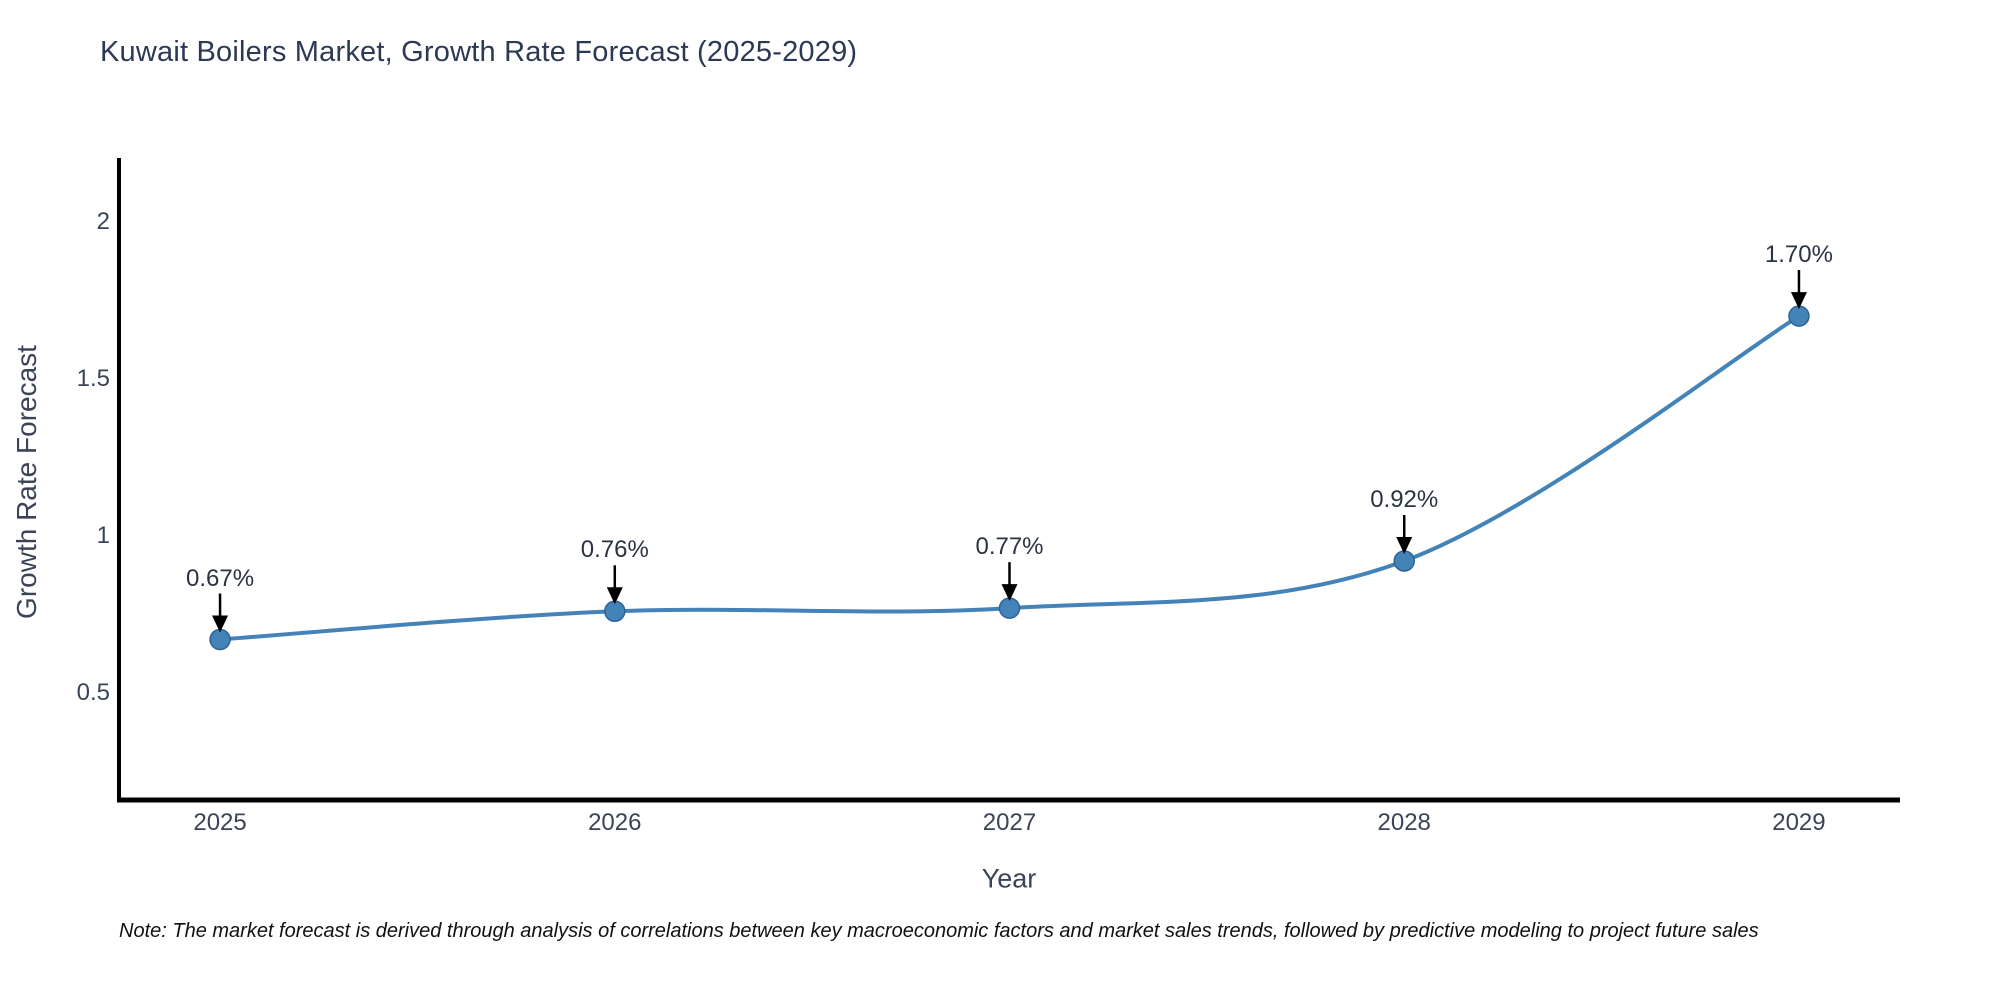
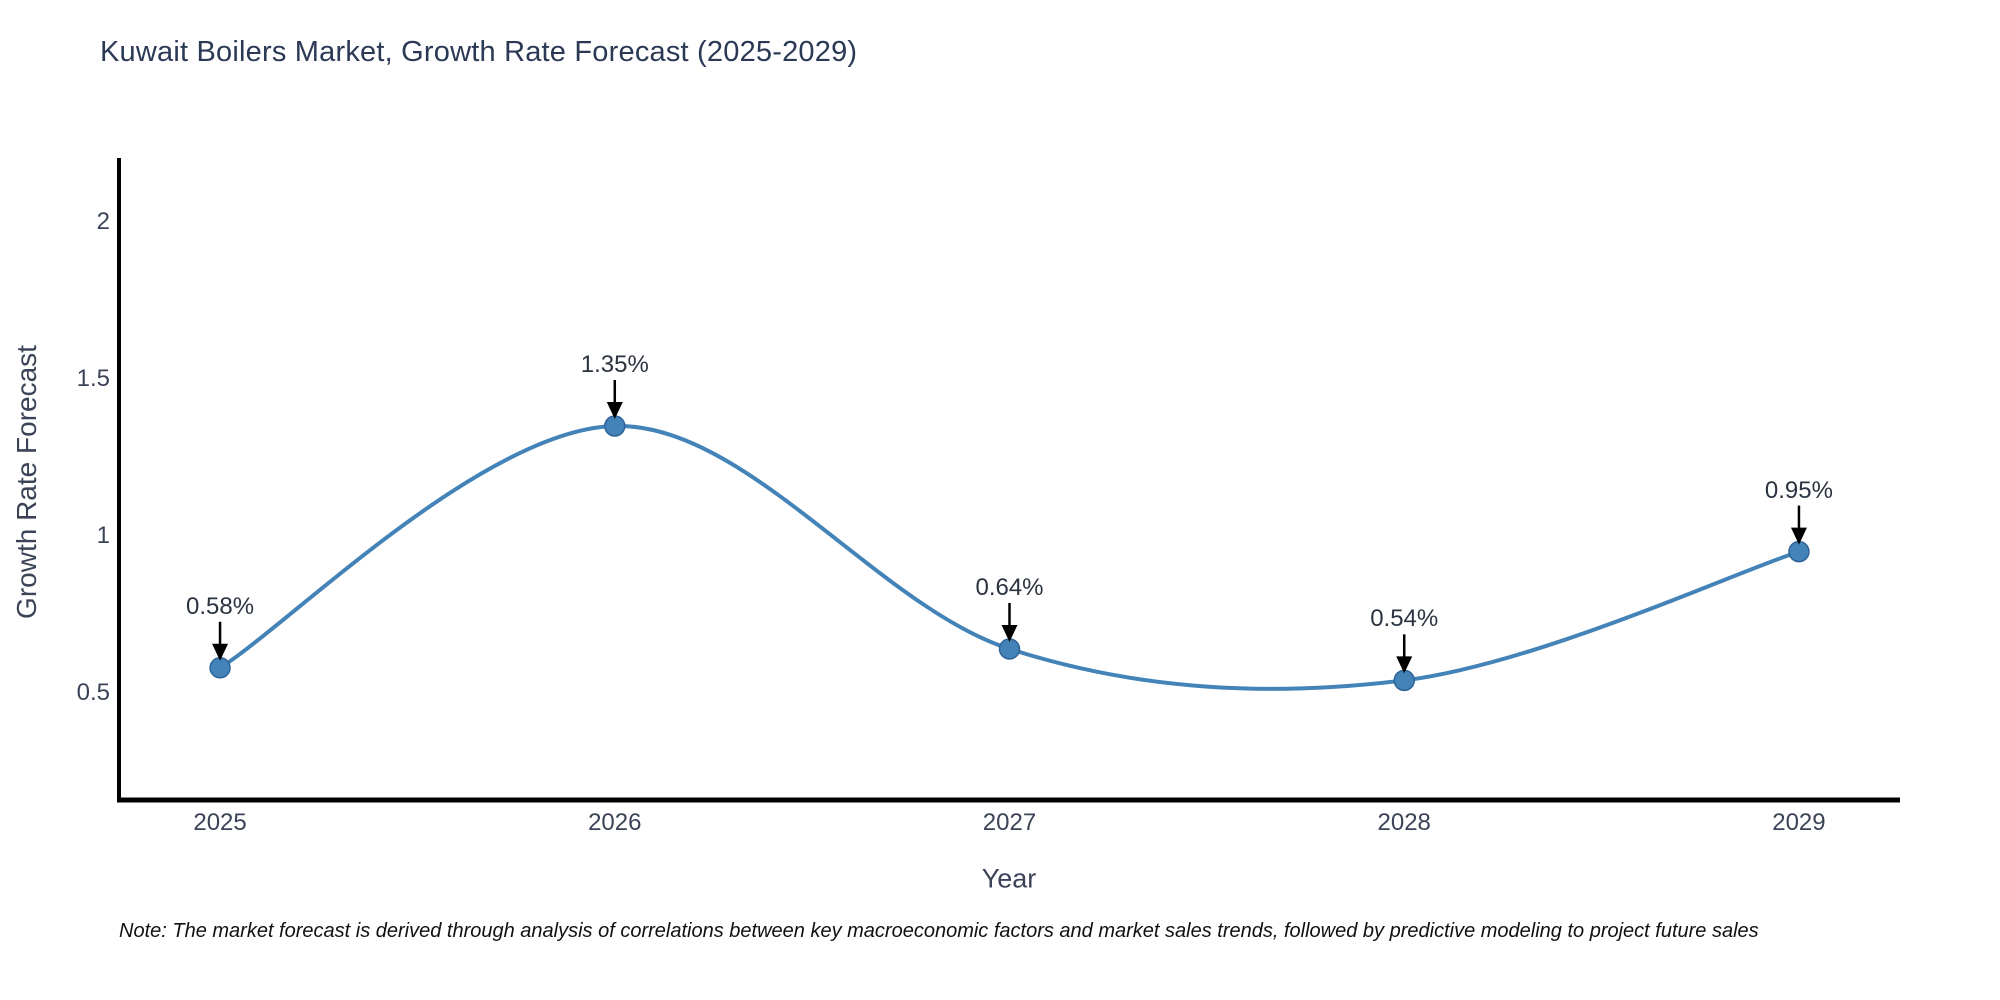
2025: 0.67% -> 0.58%
2026: 0.76% -> 1.35%
2027: 0.77% -> 0.64%
2028: 0.92% -> 0.54%
2029: 1.70% -> 0.95%
